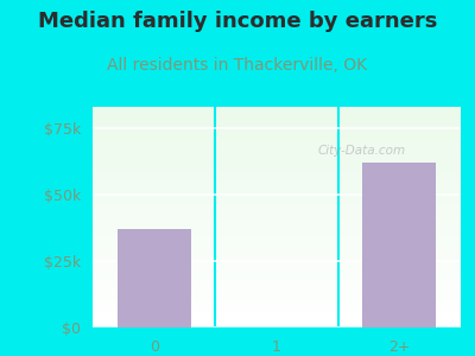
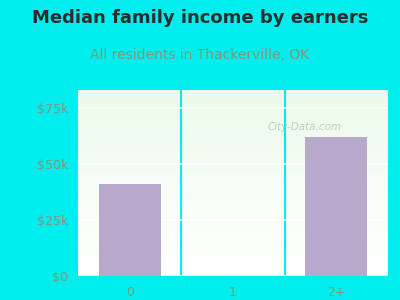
0: $37k -> $41k
